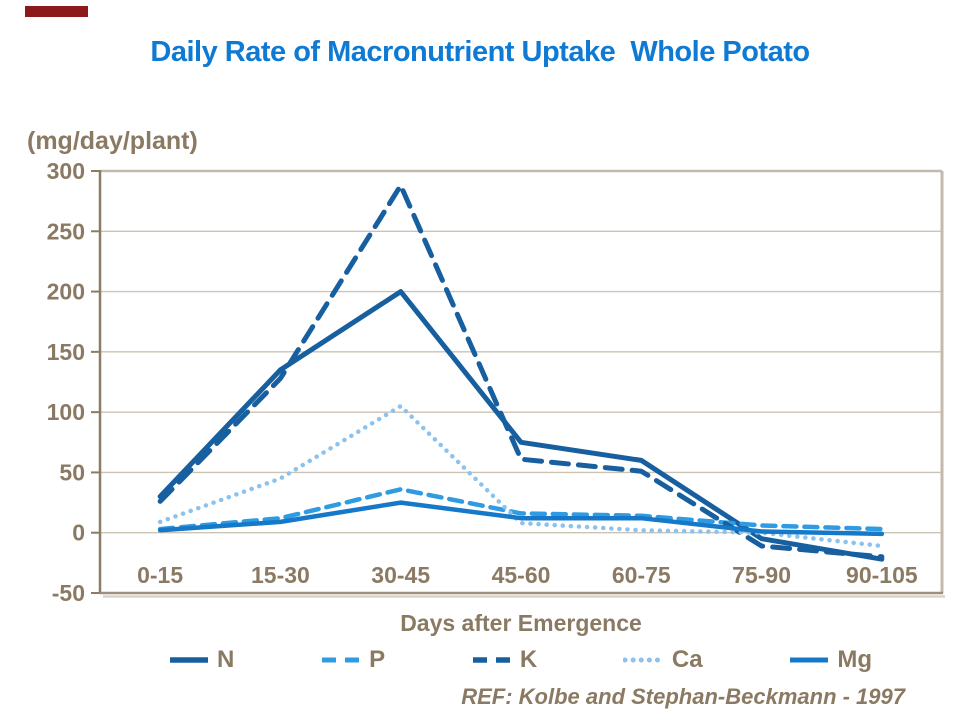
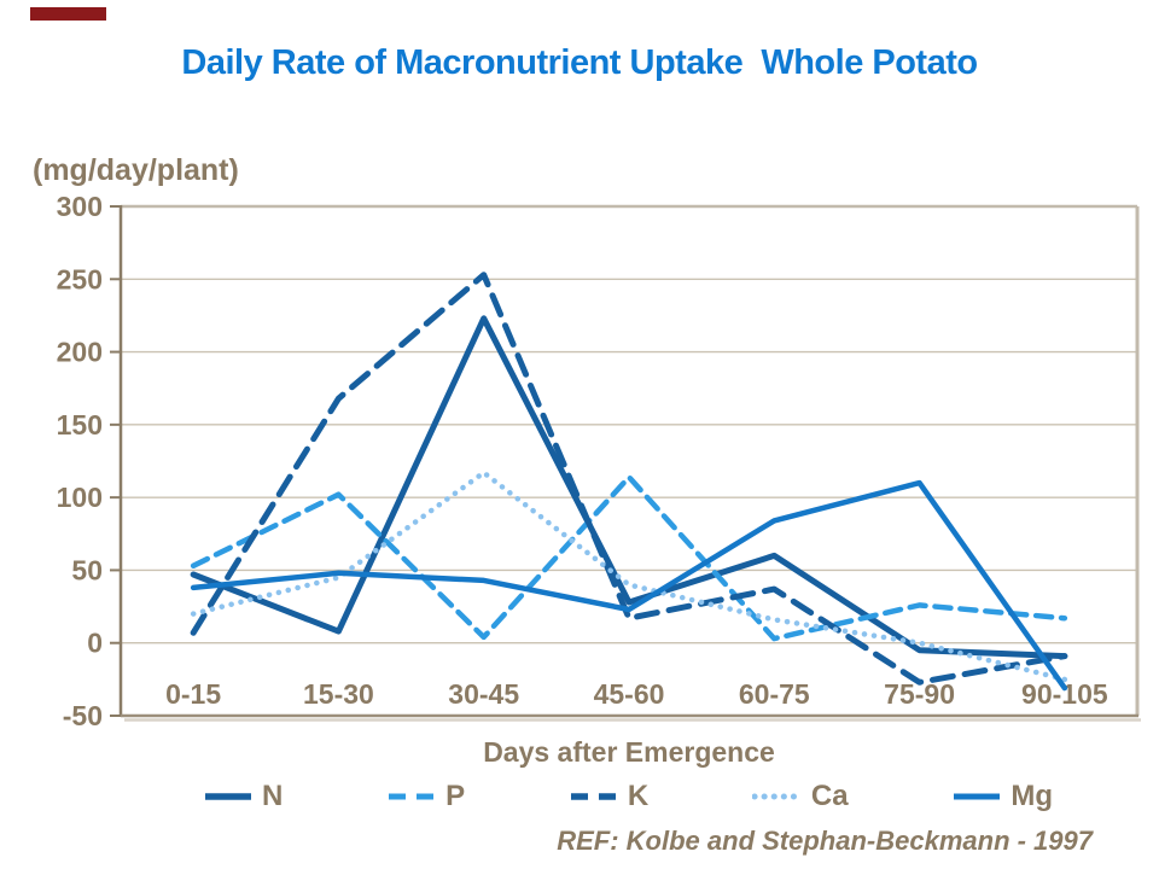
N/0-15: 30 -> 47
P/0-15: 3 -> 53
K/0-15: 26 -> 7
Ca/0-15: 9 -> 20
Mg/0-15: 2 -> 38
N/15-30: 135 -> 8
P/15-30: 12 -> 102
K/15-30: 128 -> 168
Mg/15-30: 9 -> 48
N/30-45: 200 -> 223
P/30-45: 36 -> 4
K/30-45: 288 -> 253
Ca/30-45: 105 -> 117
Mg/30-45: 25 -> 43
N/45-60: 75 -> 28
P/45-60: 16 -> 114
K/45-60: 61 -> 17
Ca/45-60: 8 -> 40
Mg/45-60: 12 -> 23
P/60-75: 14 -> 3
K/60-75: 51 -> 37
Ca/60-75: 2 -> 16
Mg/60-75: 12 -> 84
P/75-90: 6 -> 26
K/75-90: -11 -> -27
Mg/75-90: 1 -> 110
N/90-105: -22 -> -9
P/90-105: 3 -> 17
K/90-105: -20 -> -9
Ca/90-105: -11 -> -25
Mg/90-105: -1 -> -31
